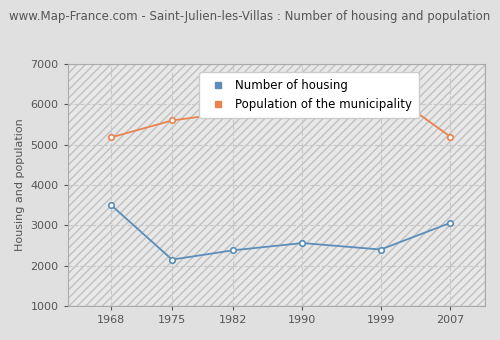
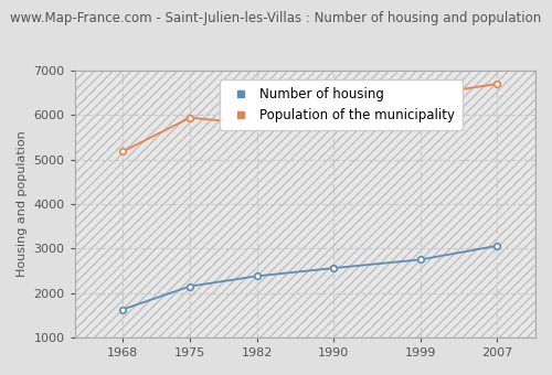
Number of housing/1968: 3500 -> 1630
Population of the municipality/1975: 5600 -> 5940
Number of housing/1999: 2400 -> 2750
Population of the municipality/2007: 5200 -> 6700
